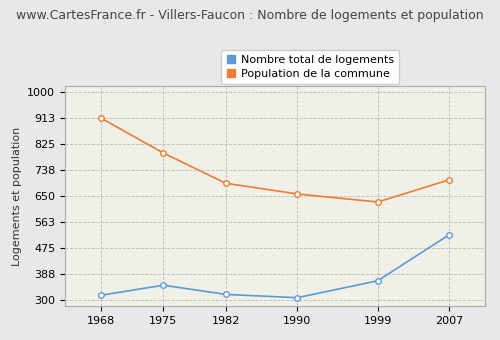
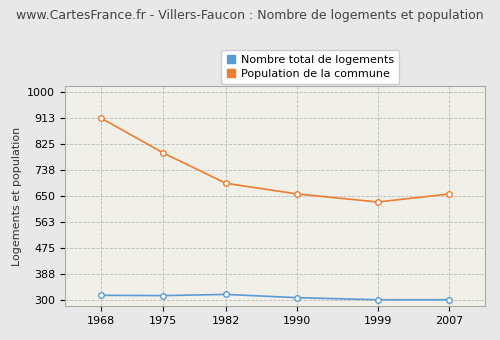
Nombre total de logements/1975: 350 -> 315
Nombre total de logements/1999: 365 -> 301
Nombre total de logements/2007: 520 -> 301
Population de la commune/2007: 705 -> 657
